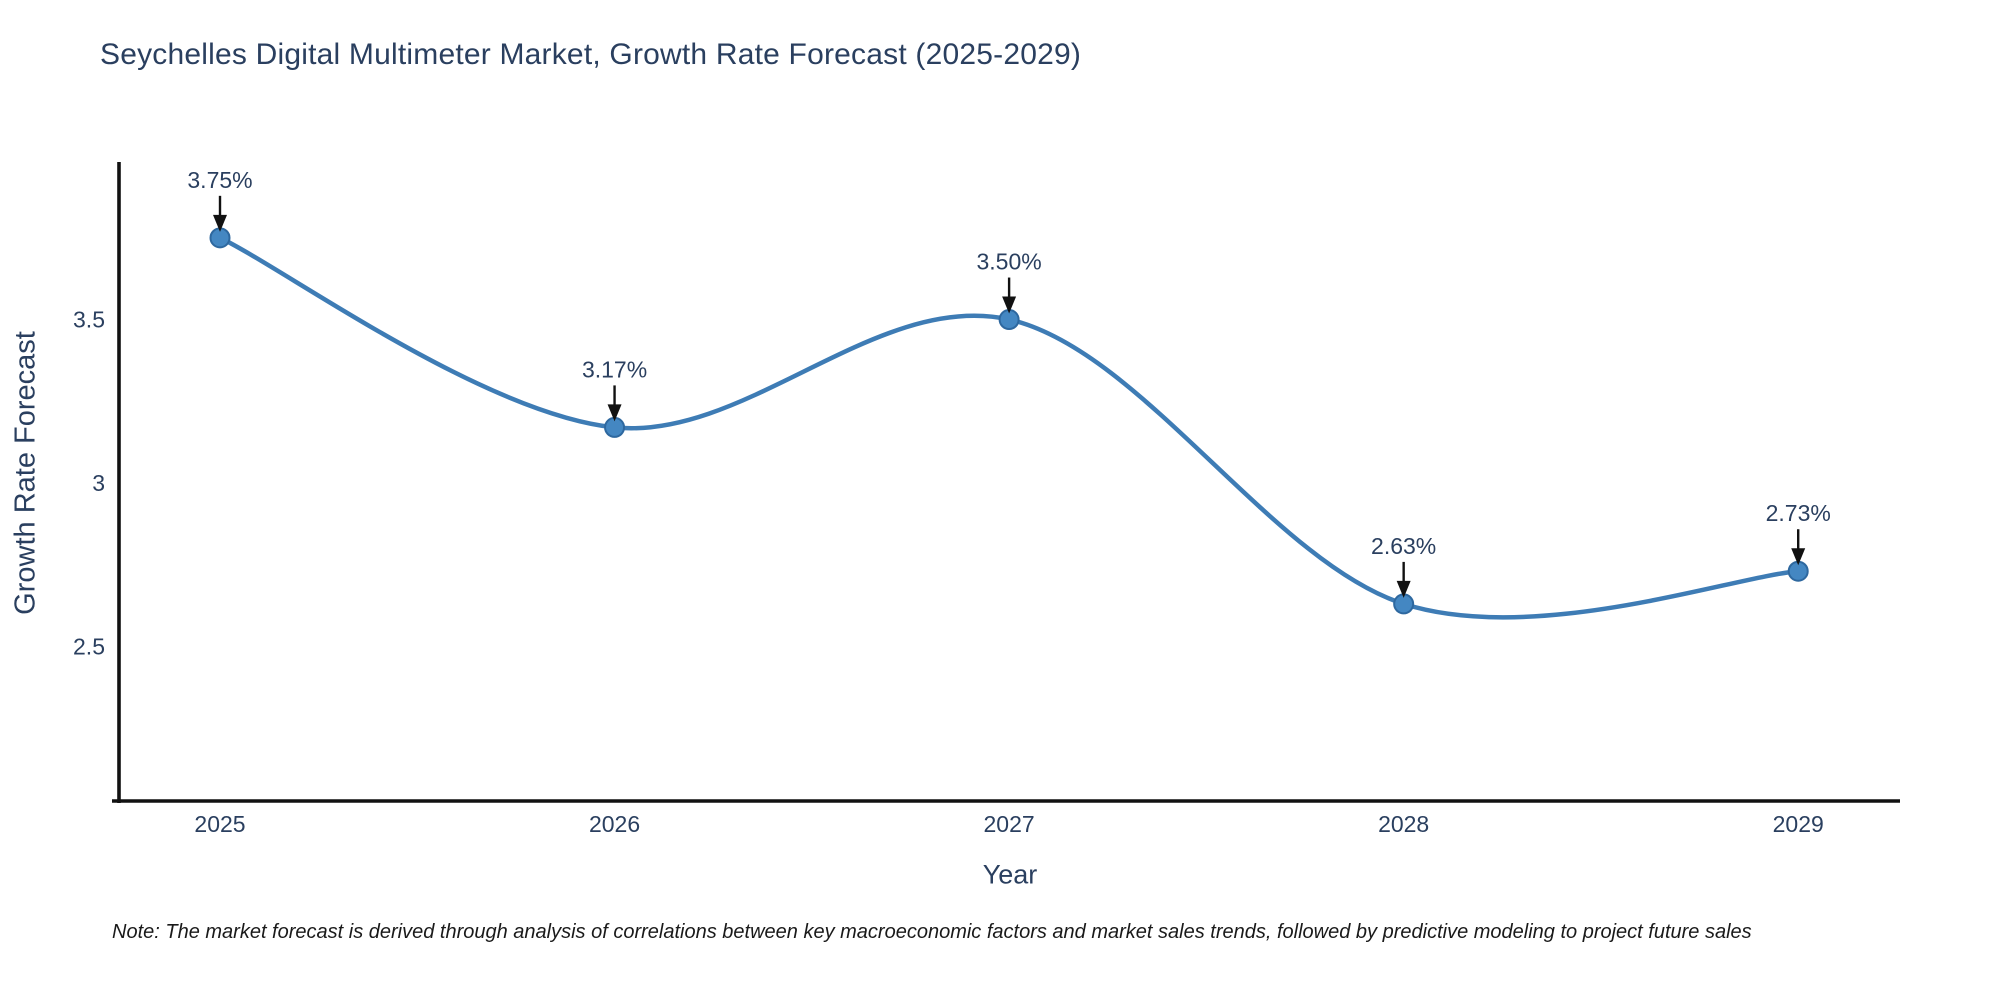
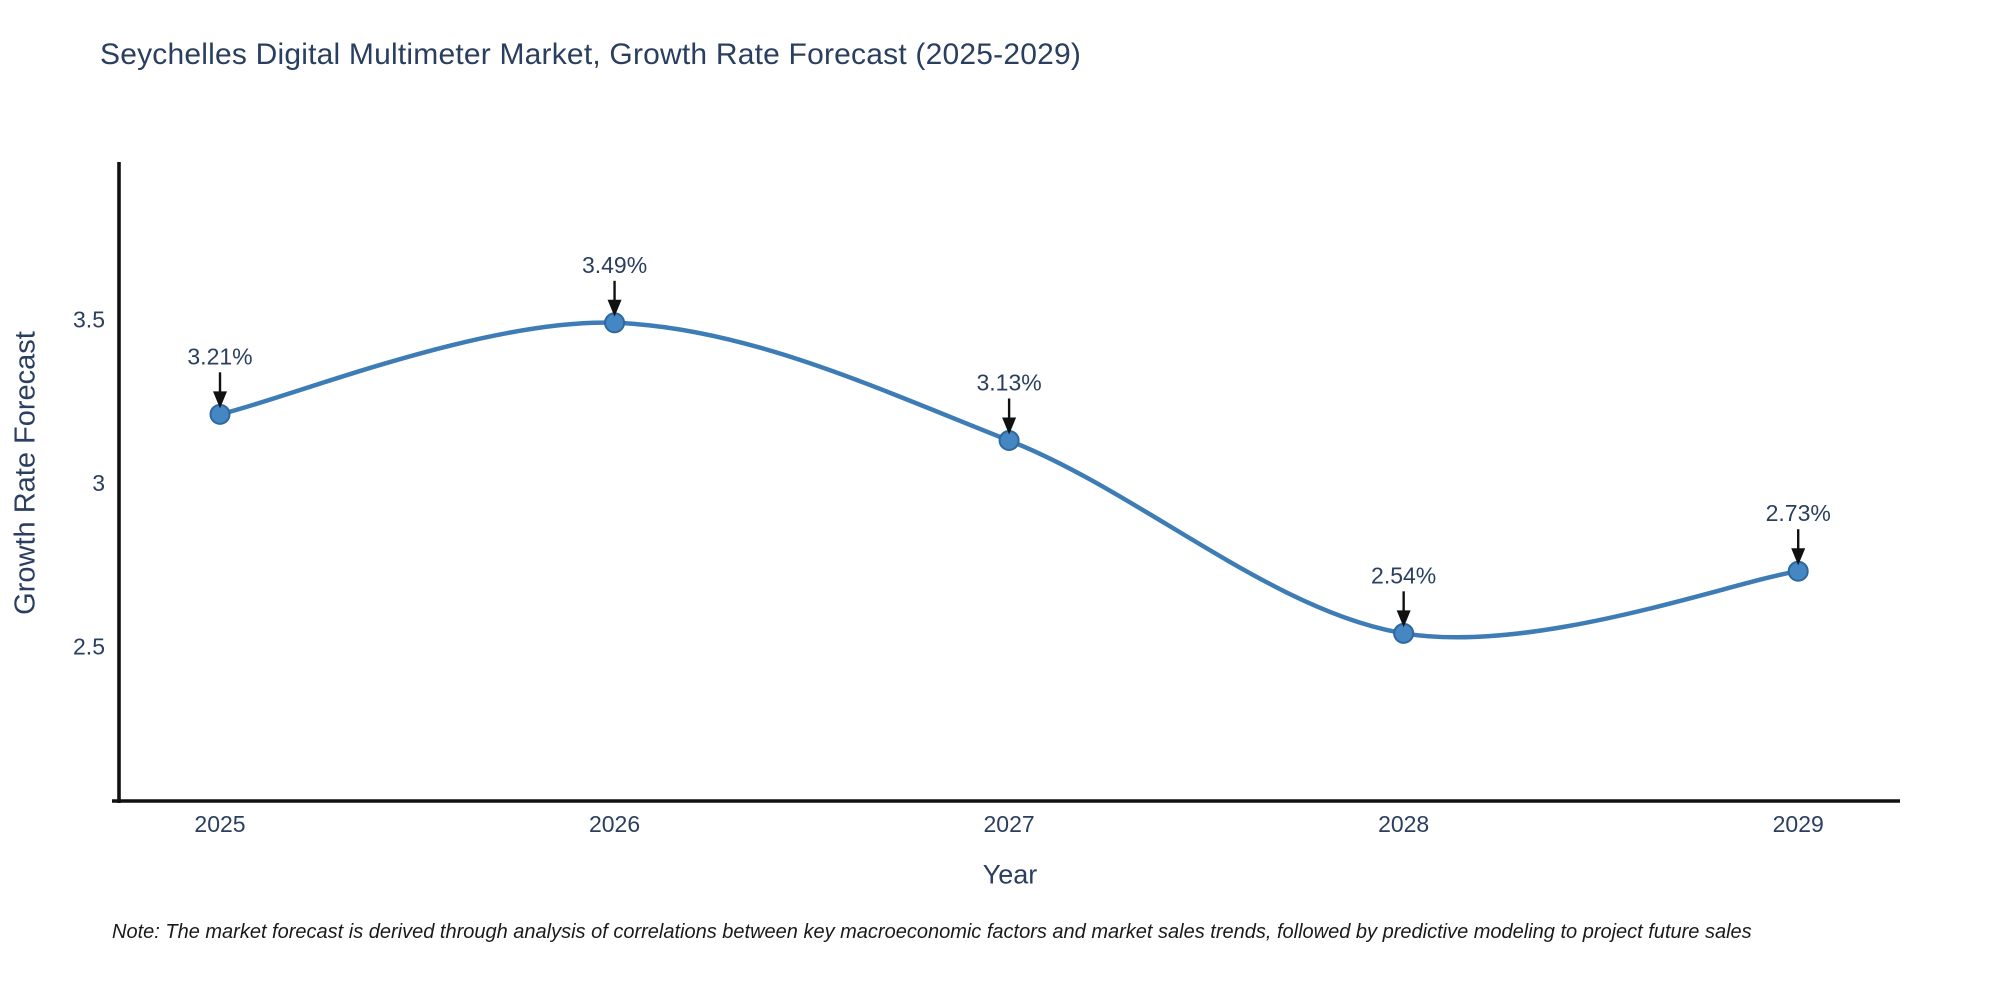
2025: 3.75% -> 3.21%
2026: 3.17% -> 3.49%
2027: 3.50% -> 3.13%
2028: 2.63% -> 2.54%
